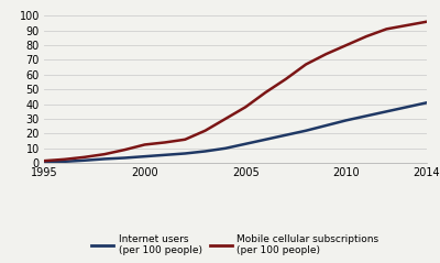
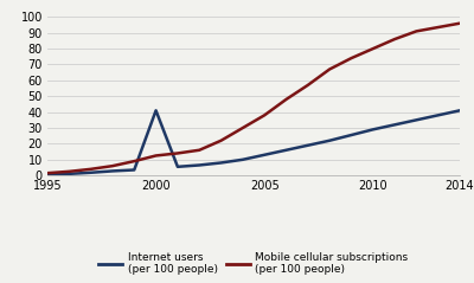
Internet users (per 100 people)/2000: 4 -> 41
